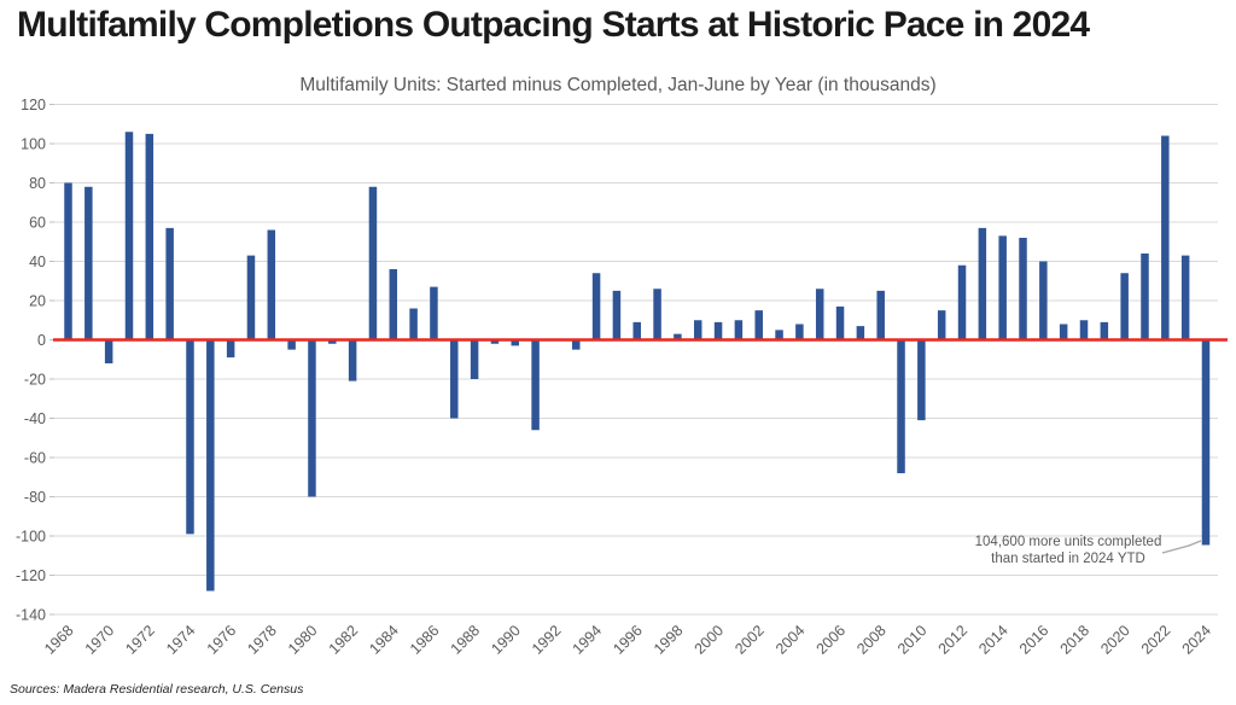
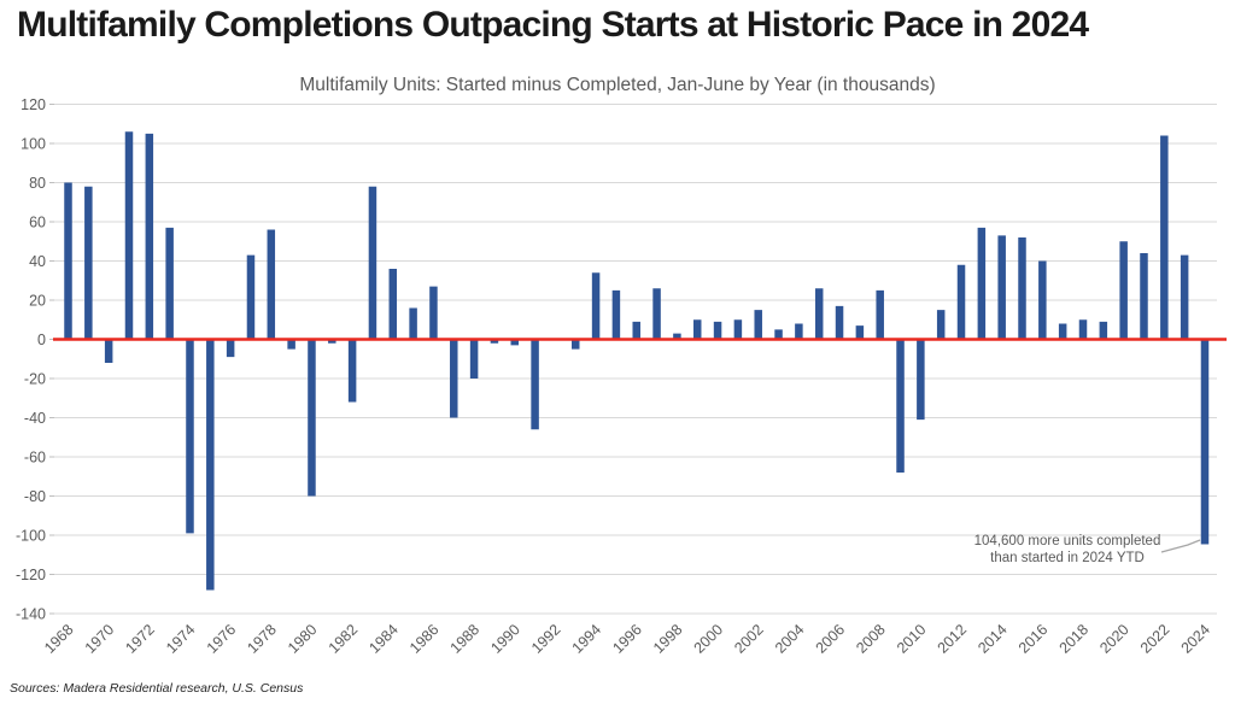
1982: -21 -> -32
2020: 34 -> 50
